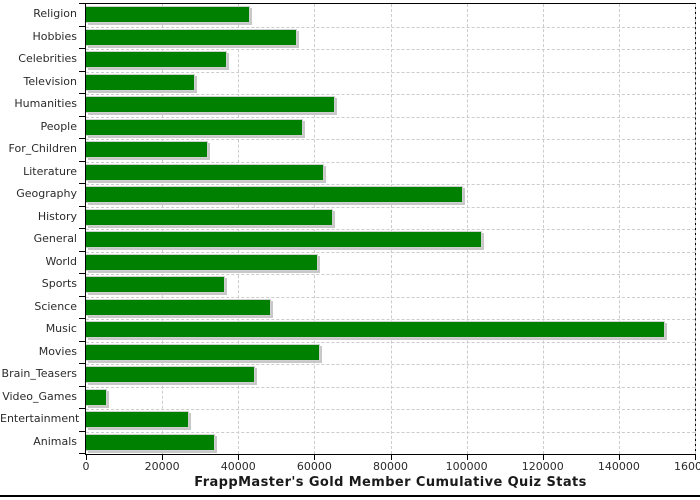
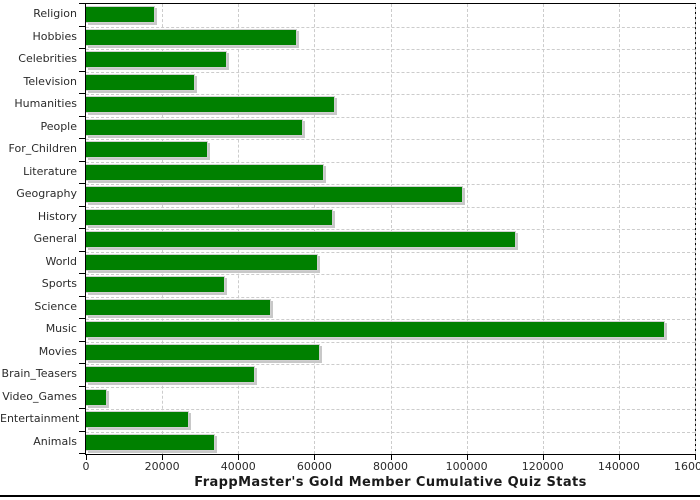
Religion: 43000 -> 18000
General: 104000 -> 113000
